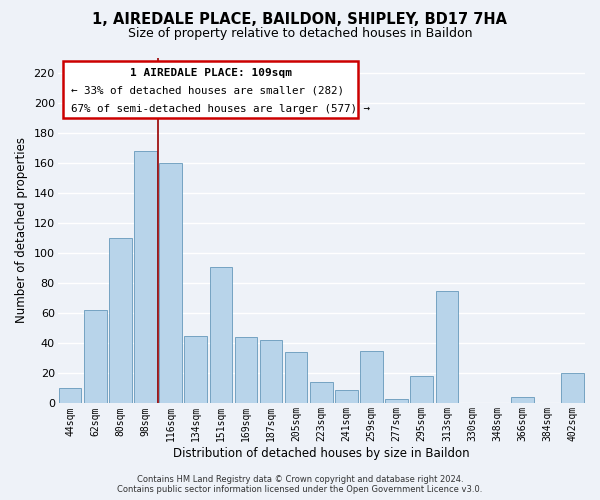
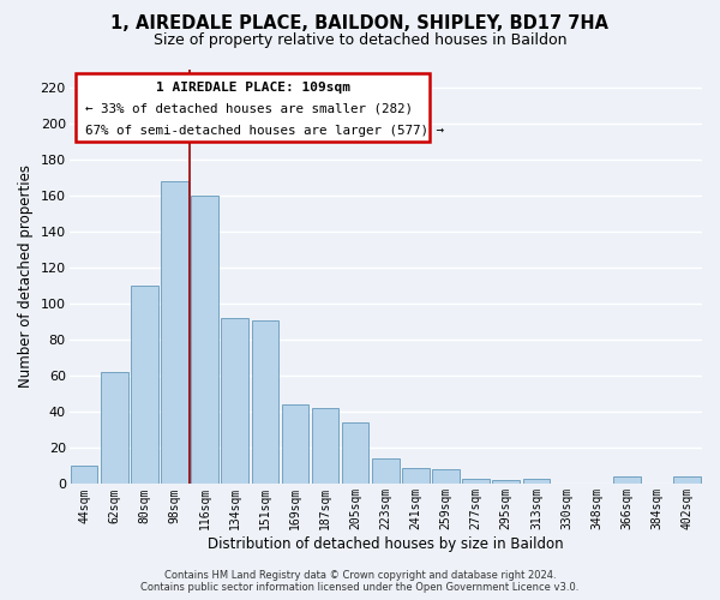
134sqm: 45 -> 92
259sqm: 35 -> 8
295sqm: 18 -> 2
313sqm: 75 -> 3
402sqm: 20 -> 4
